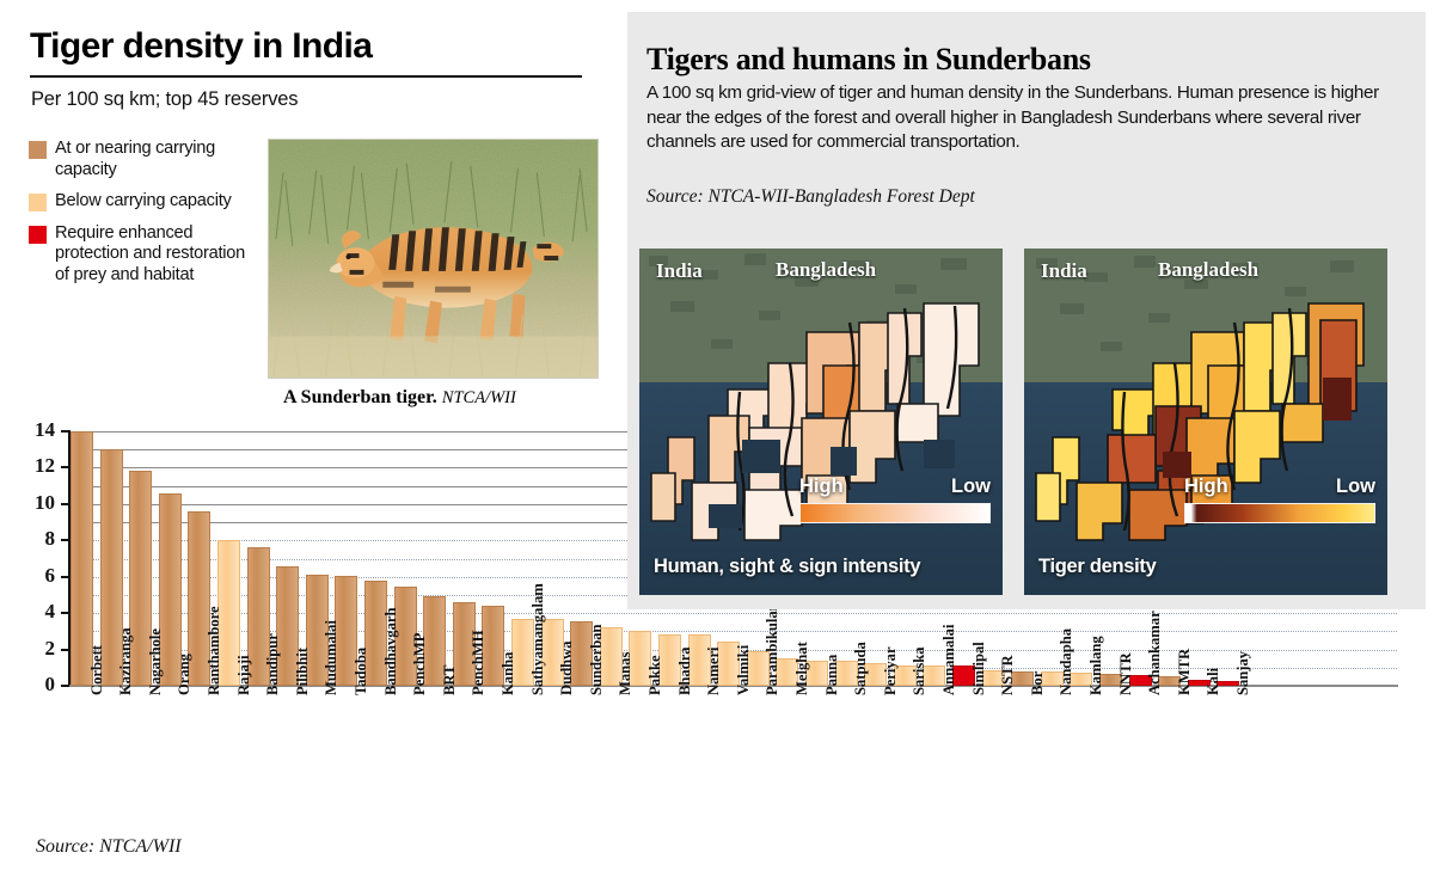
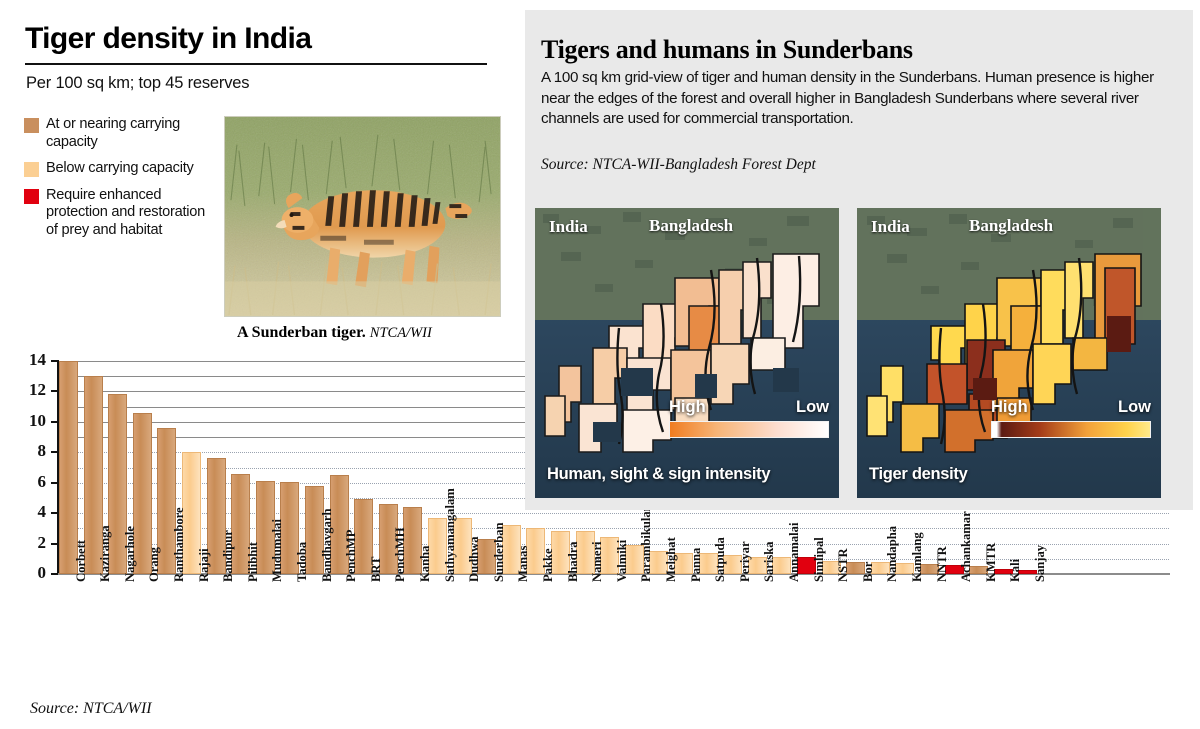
PenchMP: 5.5 -> 6.5
Sunderban: 3.5 -> 2.3
